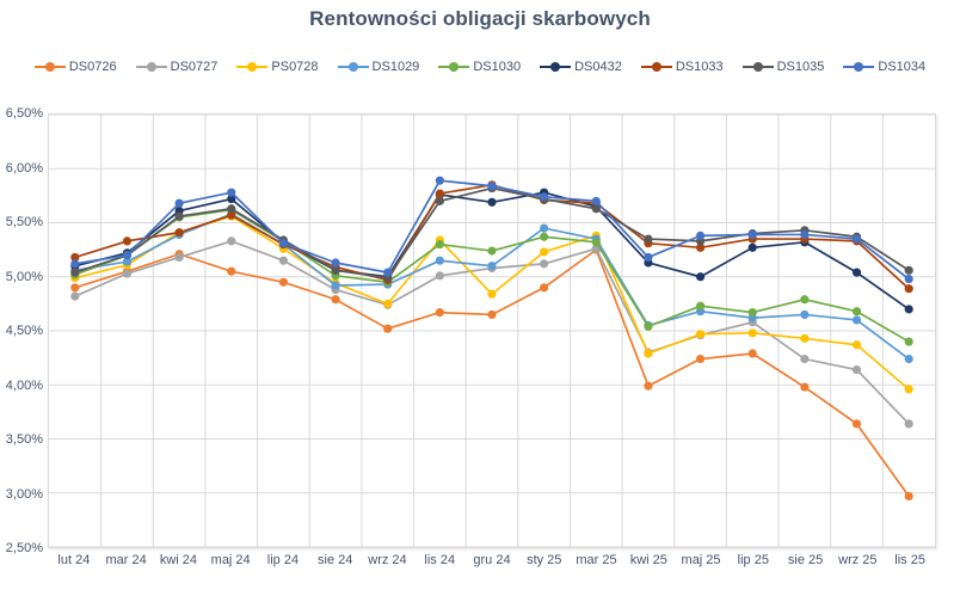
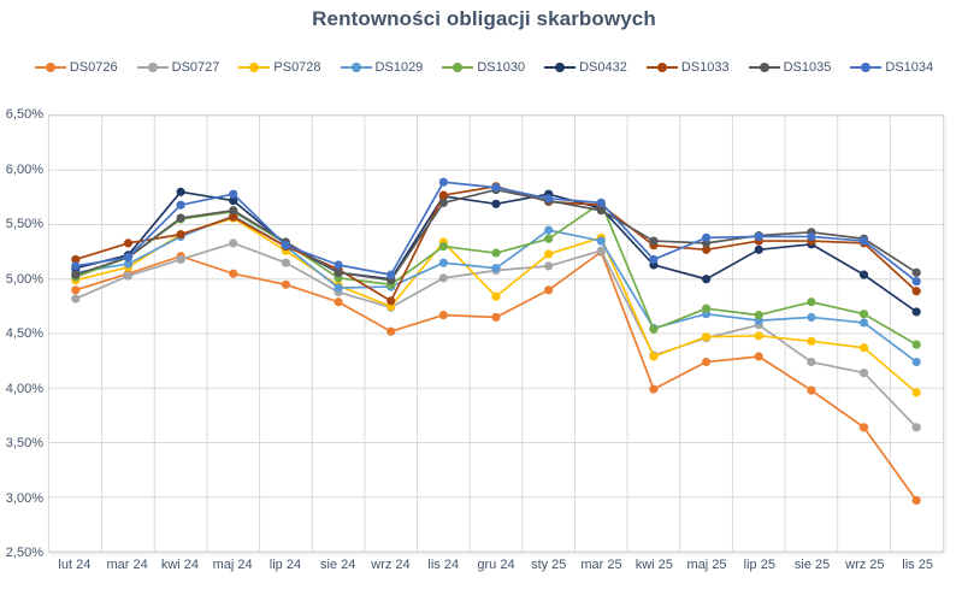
DS0432/kwi 24: 5,6% -> 5,8%
DS1033/wrz 24: 5,0% -> 4,8%
DS1030/mar 25: 5,3% -> 5,7%
